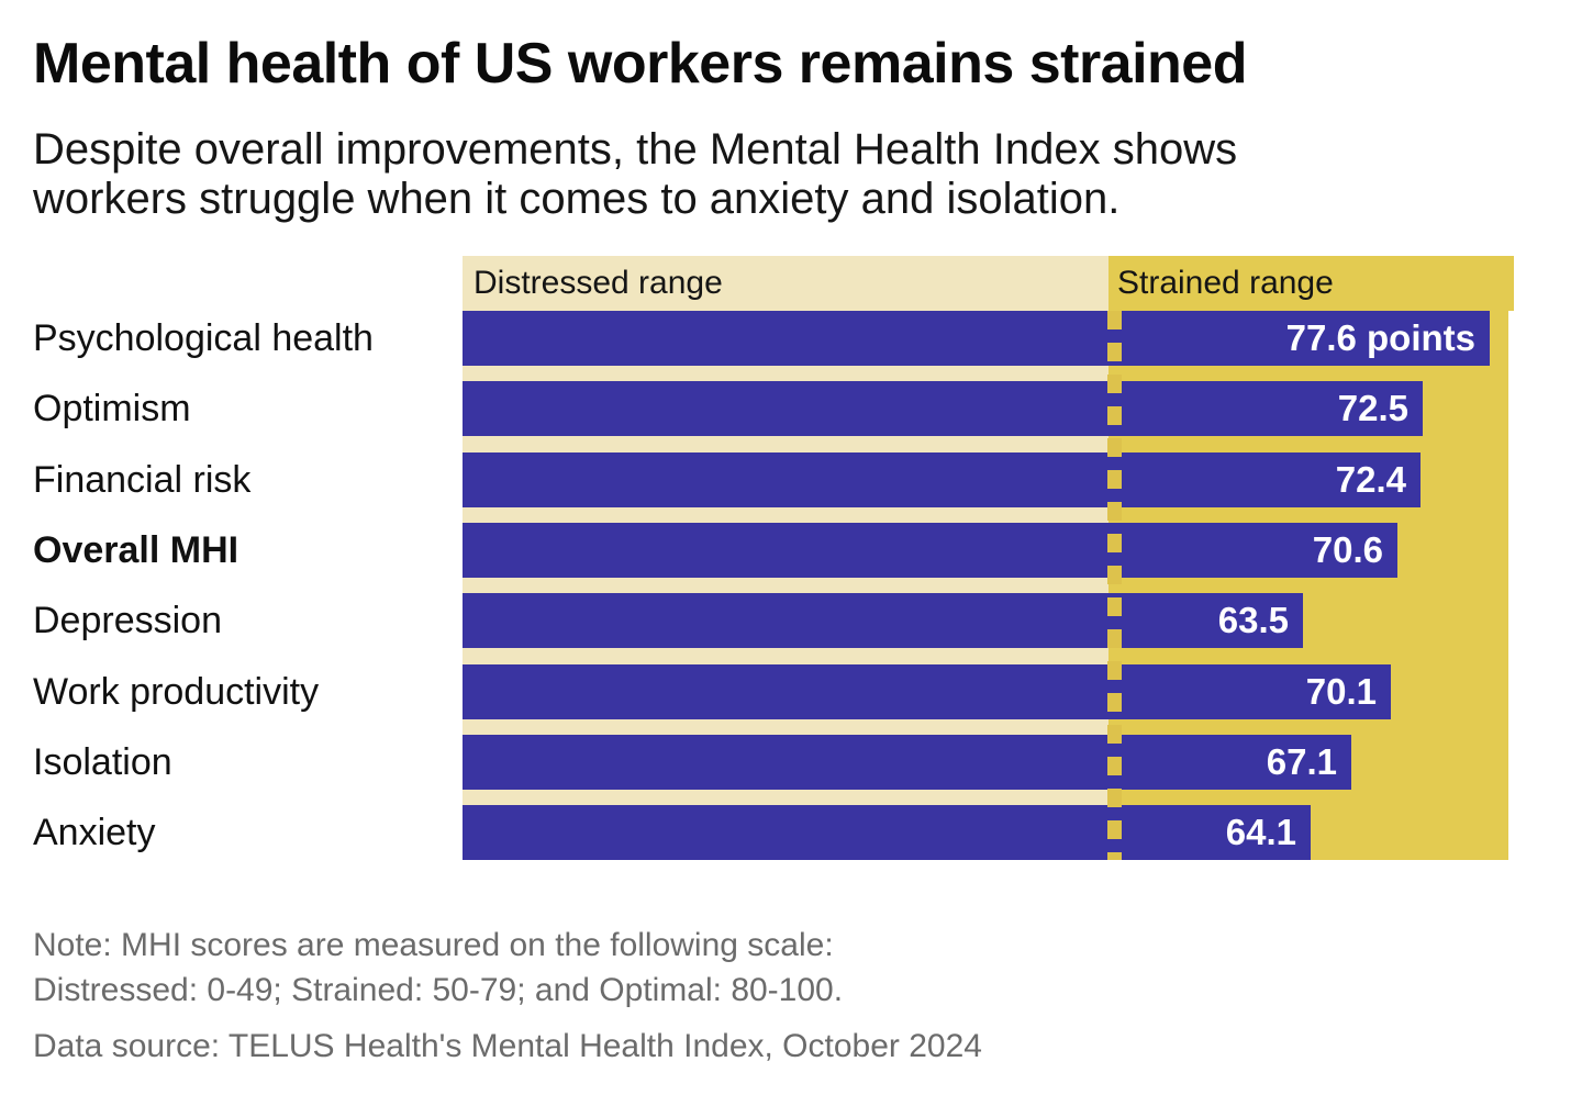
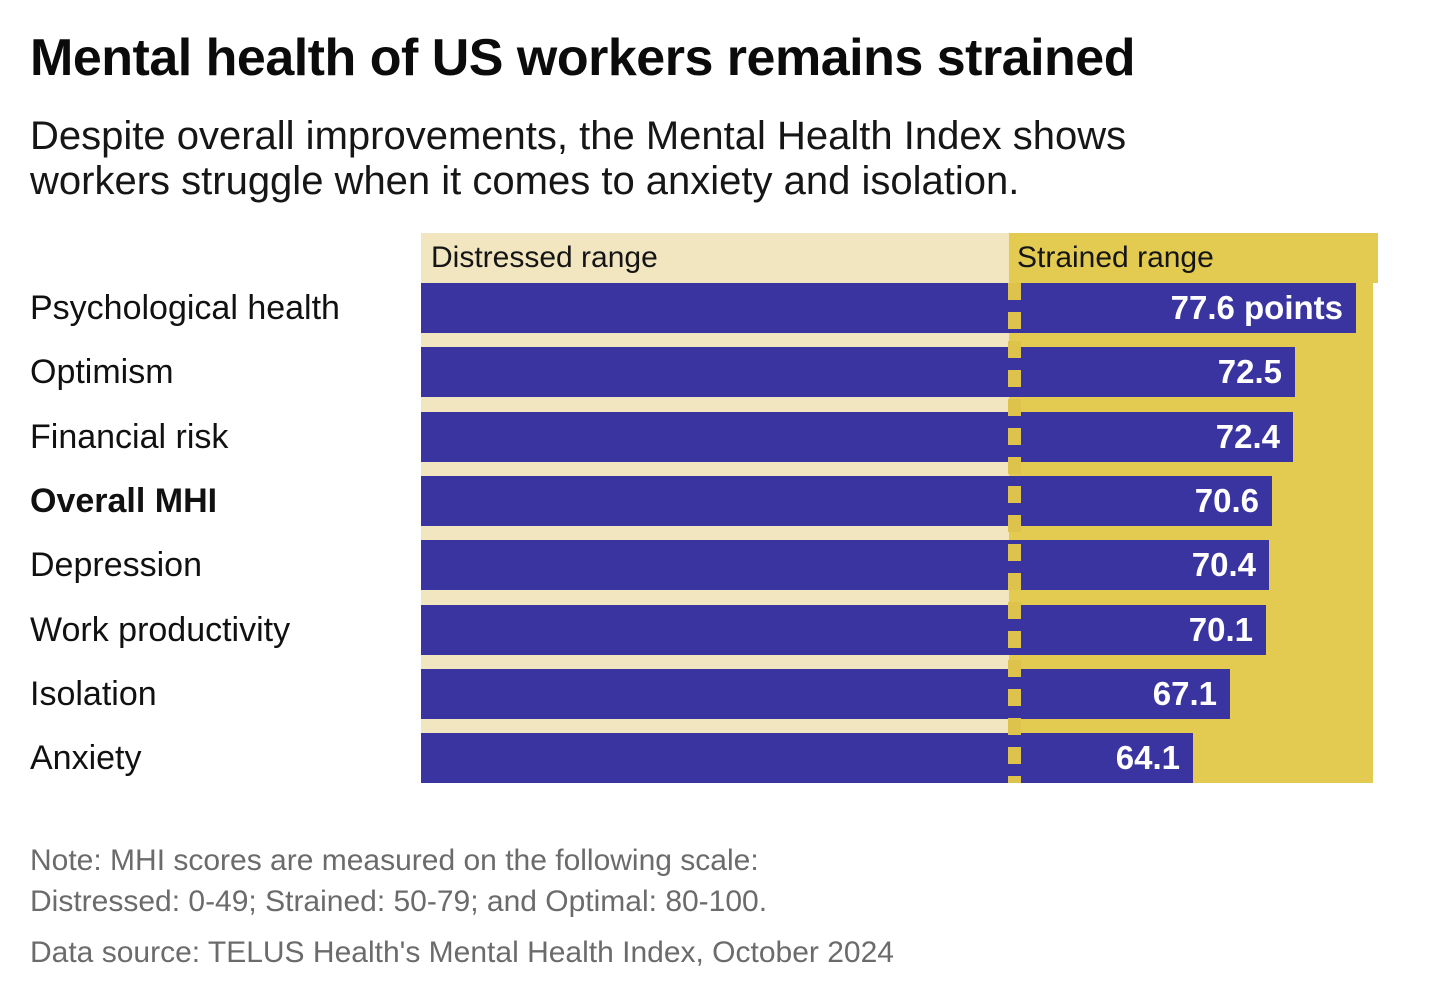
Depression: 63.5 -> 70.4
